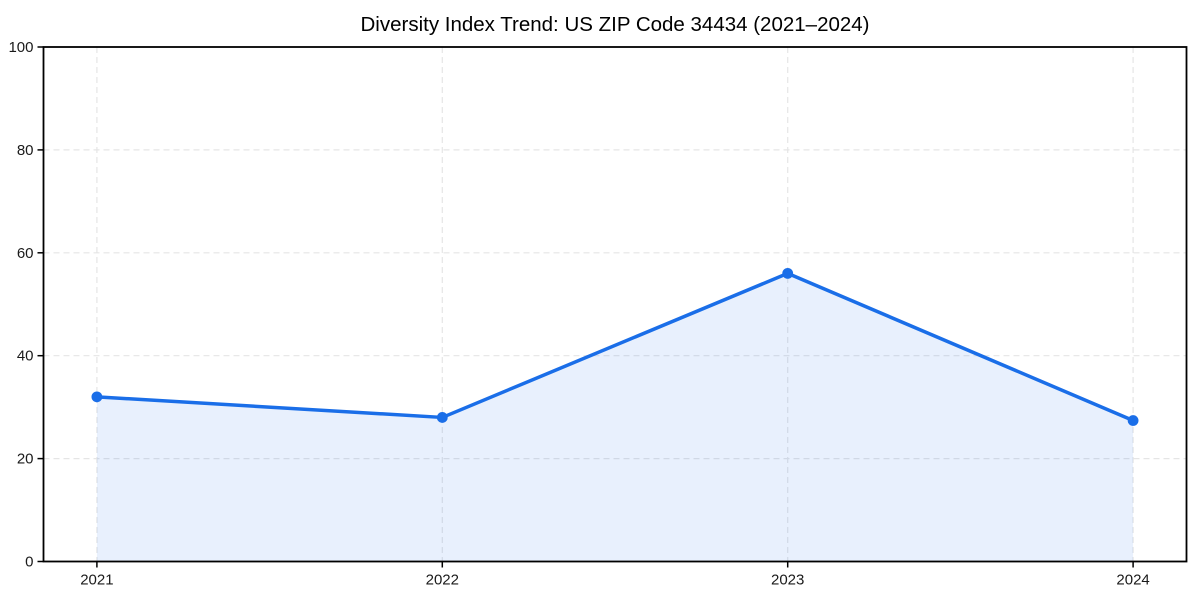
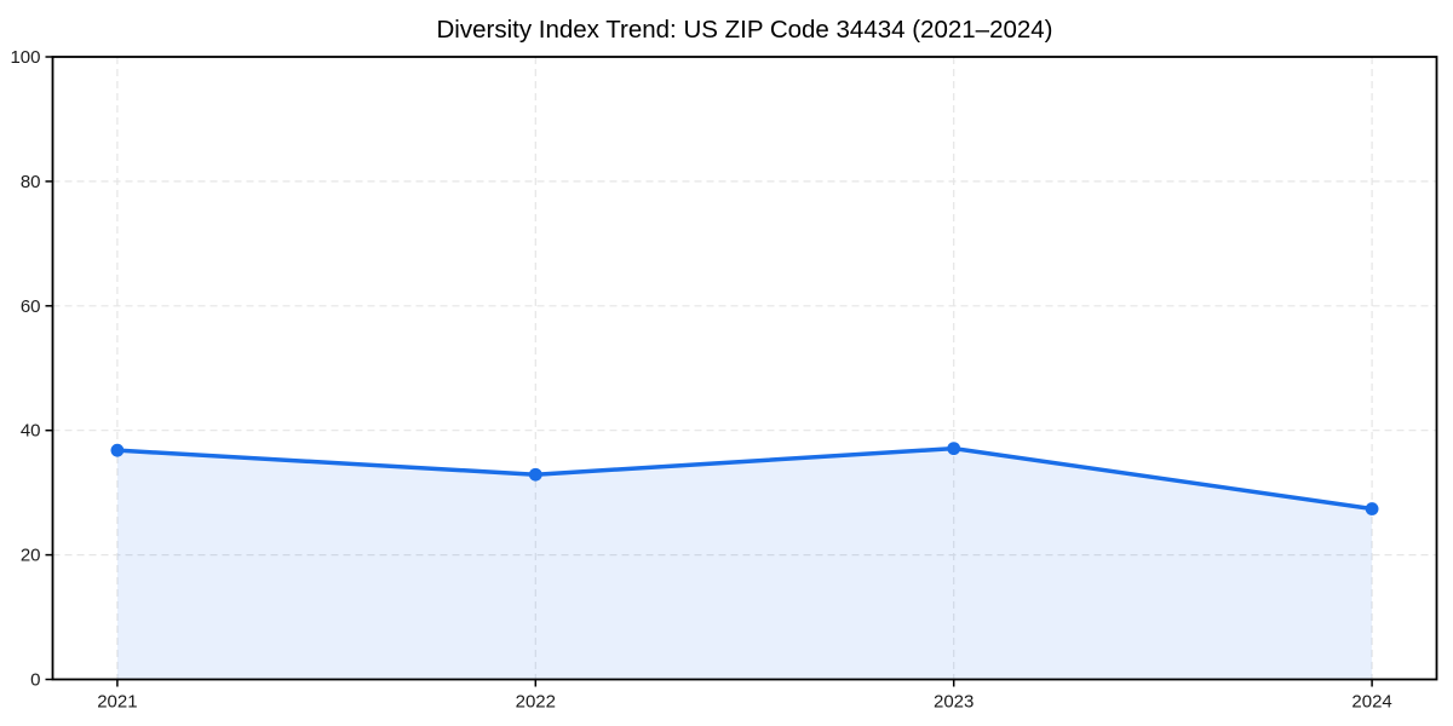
2021: 32 -> 37
2022: 28 -> 33
2023: 56 -> 37
